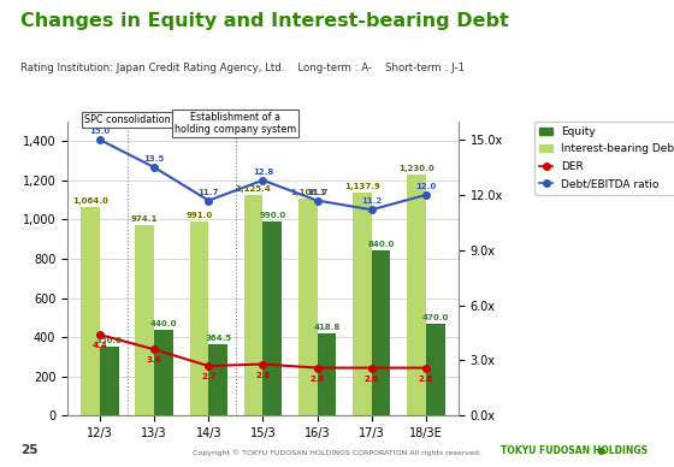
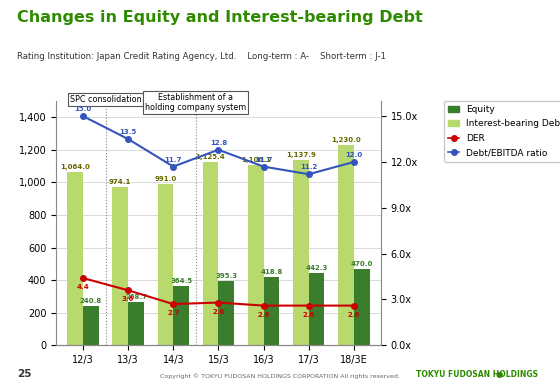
Equity/12/3: 350 -> 240
Equity/13/3: 440 -> 270
Equity/15/3: 990 -> 400
Equity/17/3: 840 -> 440
